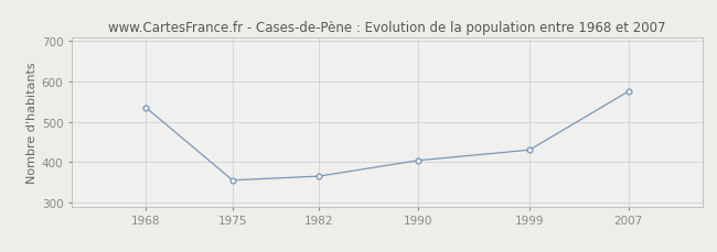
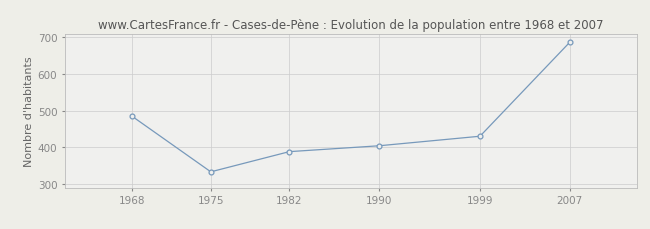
1968: 535 -> 484
1975: 355 -> 333
1982: 365 -> 388
2007: 575 -> 686
